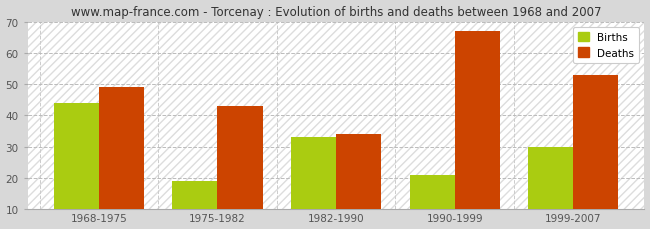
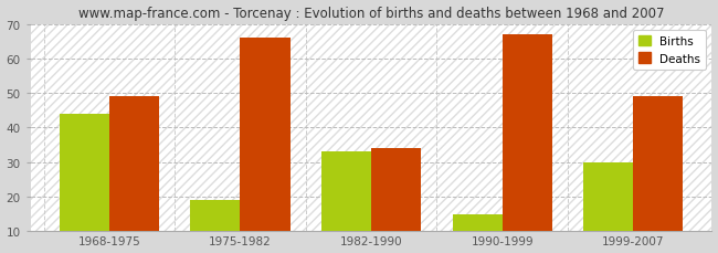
Deaths/1975-1982: 43 -> 66
Births/1990-1999: 21 -> 15
Deaths/1999-2007: 53 -> 49
